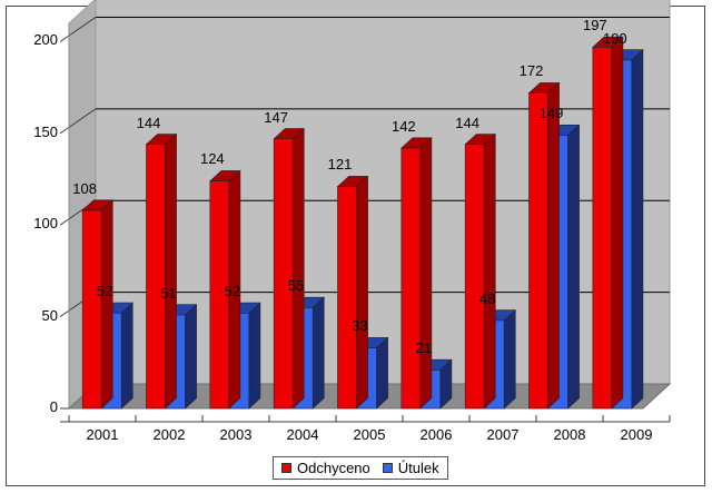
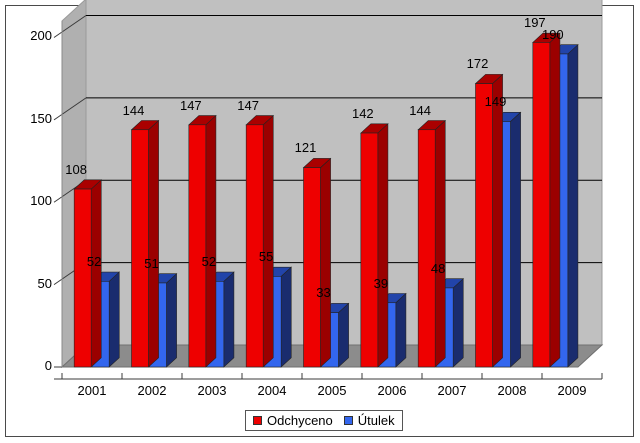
Odchyceno/2003: 124 -> 147
Útulek/2006: 21 -> 39
